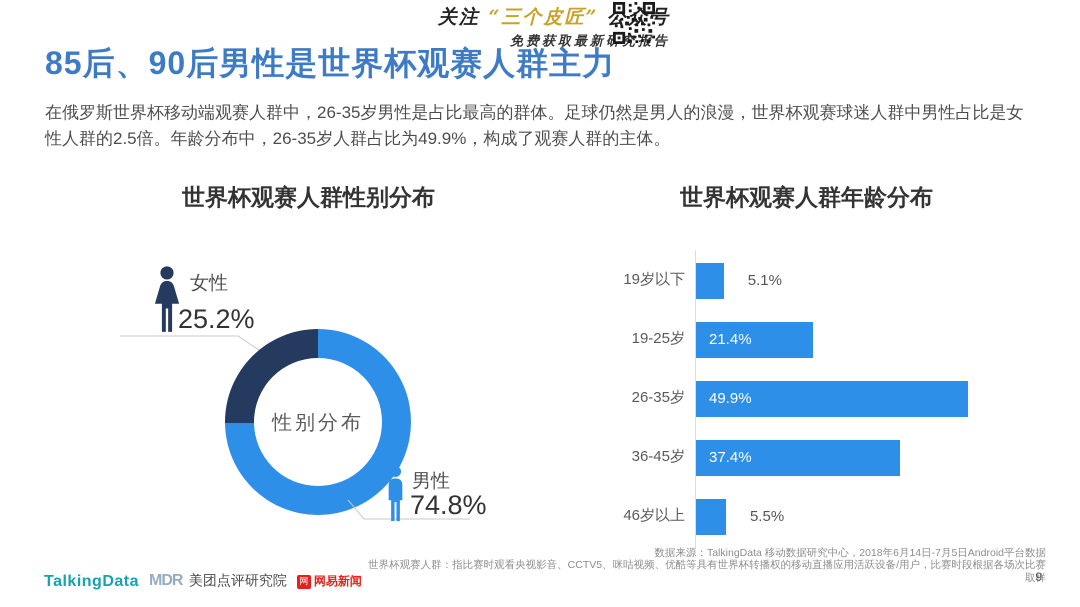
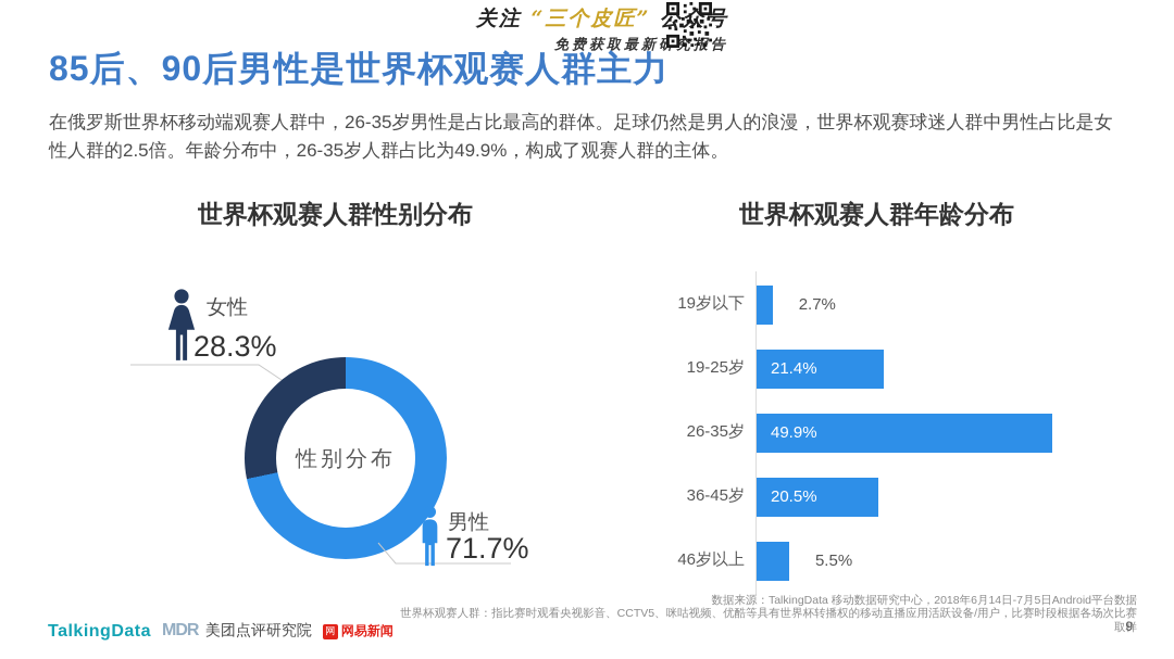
世界杯观赛人群性别分布/男性: 74.8% -> 71.7%
世界杯观赛人群性别分布/女性: 25.2% -> 28.3%
世界杯观赛人群年龄分布/19岁以下: 5.1% -> 2.7%
世界杯观赛人群年龄分布/36-45岁: 37.4% -> 20.5%
